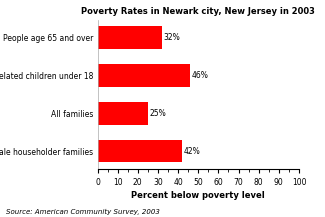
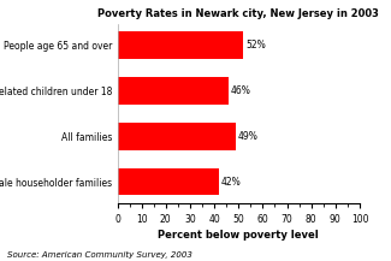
People age 65 and over: 32% -> 52%
All families: 25% -> 49%
